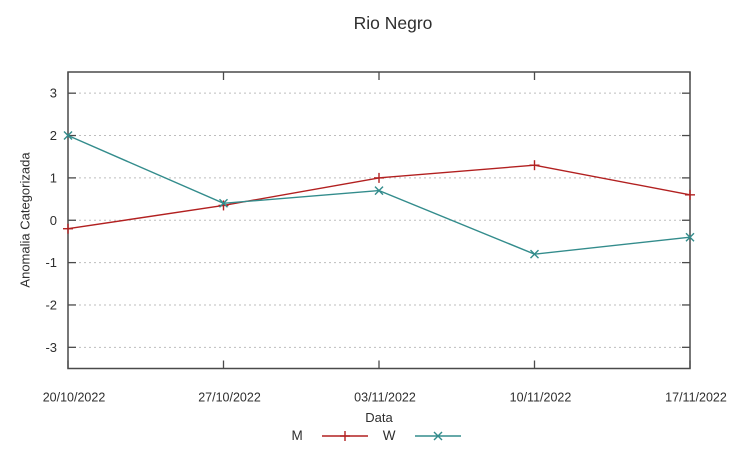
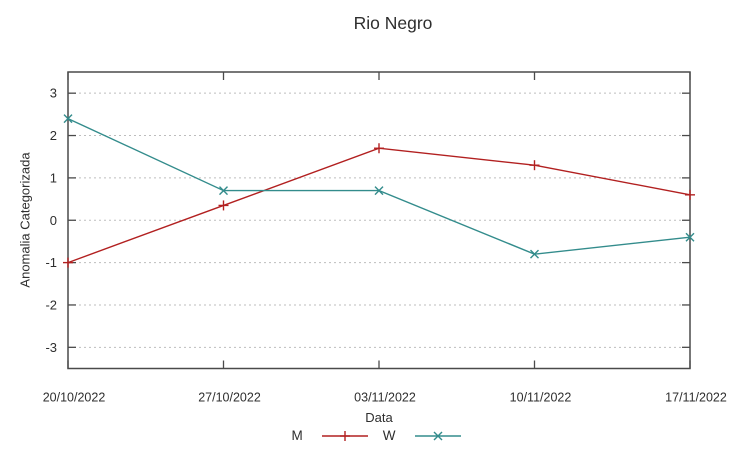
M/20/10/2022: -0.2 -> -1.0
W/20/10/2022: 2.0 -> 2.4
W/27/10/2022: 0.4 -> 0.7
M/03/11/2022: 1.0 -> 1.7
